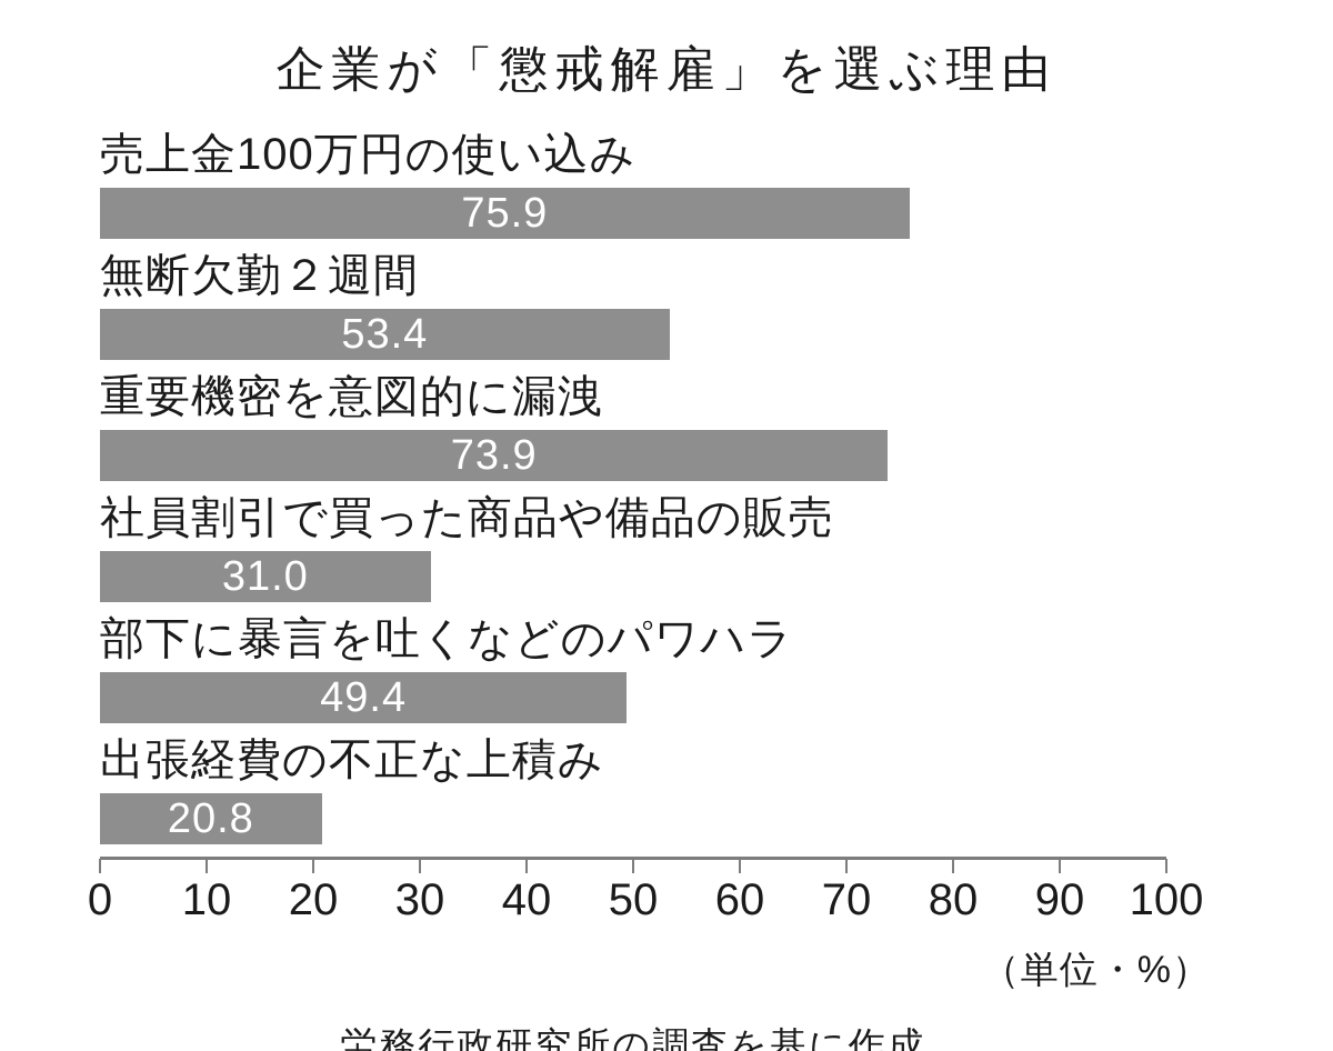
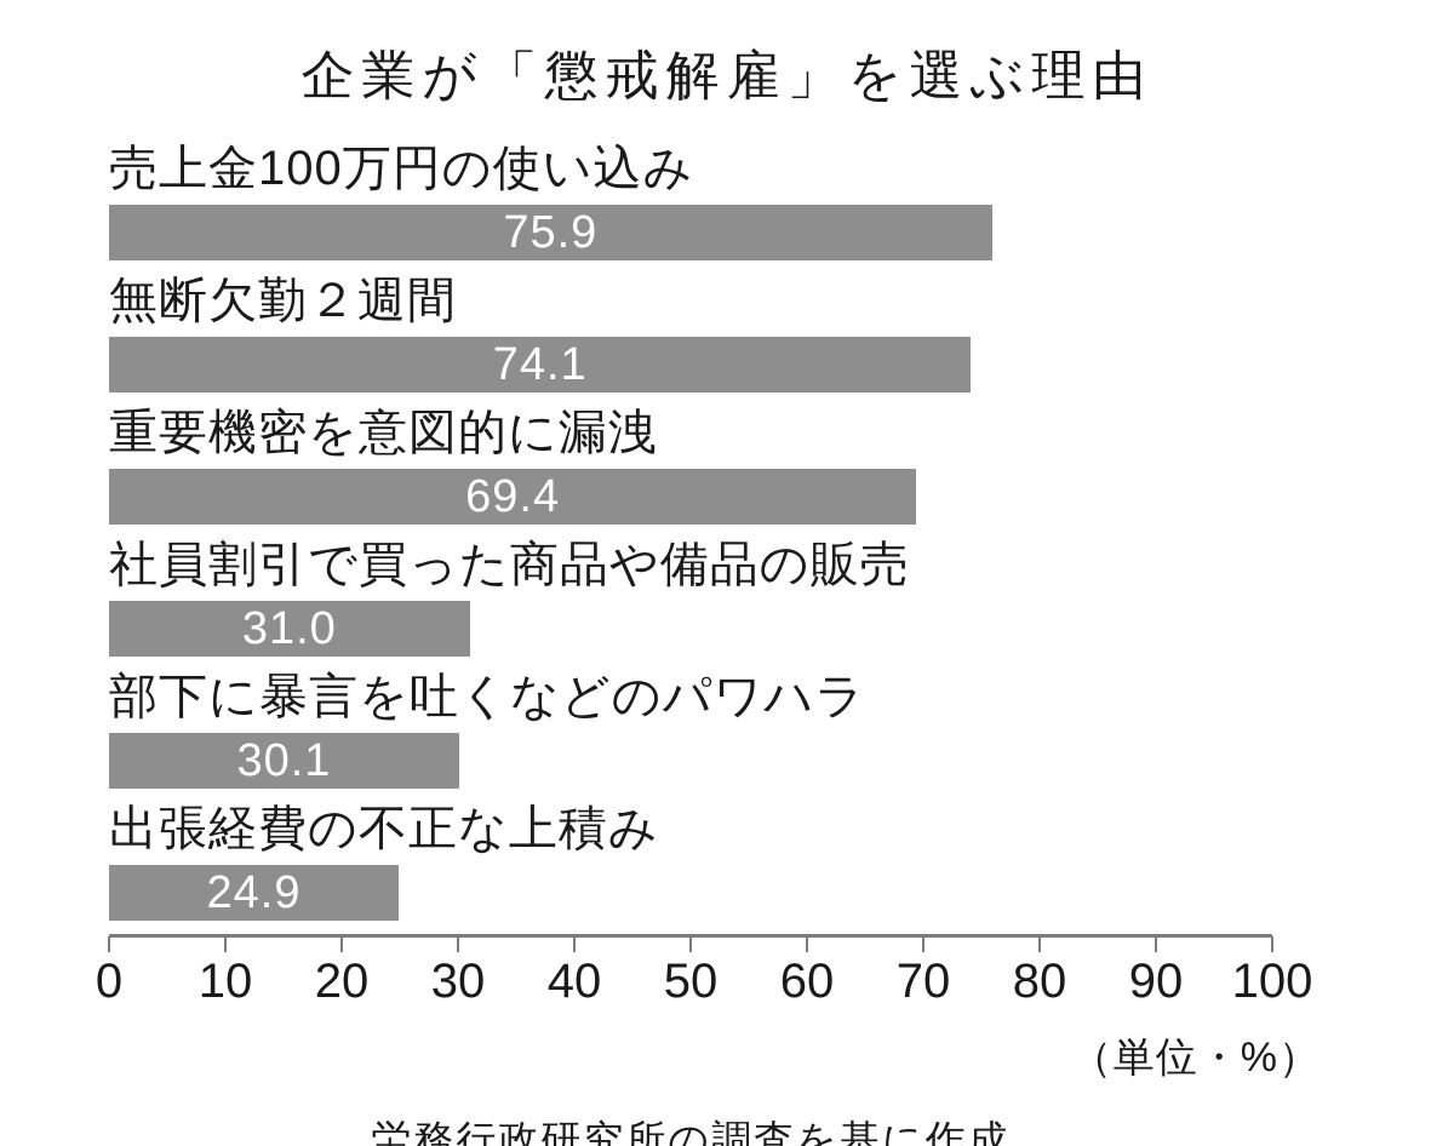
無断欠勤２週間: 53.4 -> 74.1
重要機密を意図的に漏洩: 73.9 -> 69.4
部下に暴言を吐くなどのパワハラ: 49.4 -> 30.1
出張経費の不正な上積み: 20.8 -> 24.9
